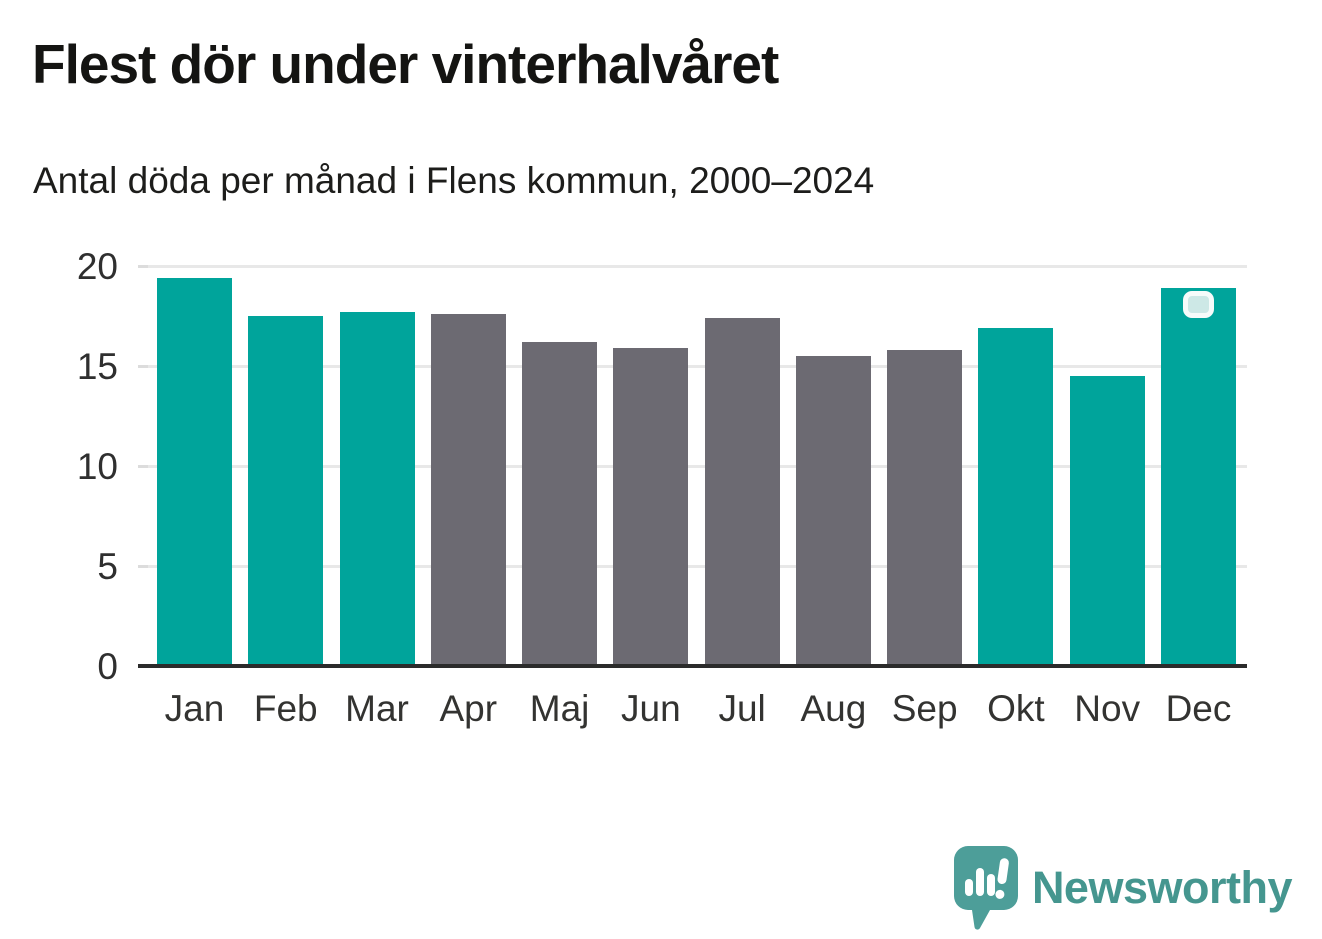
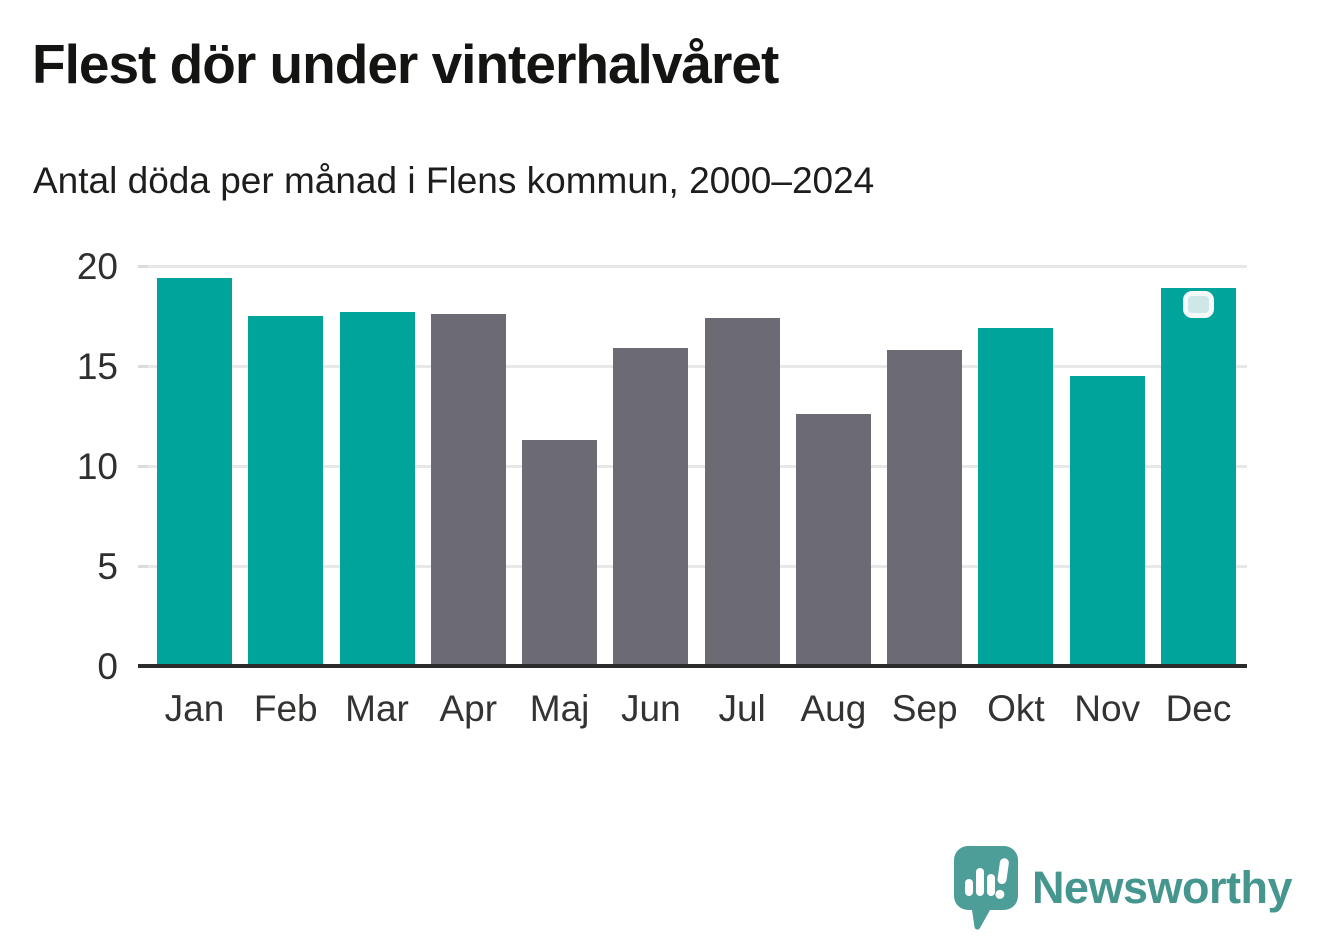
Maj: 16.2 -> 11.3
Aug: 15.5 -> 12.6
